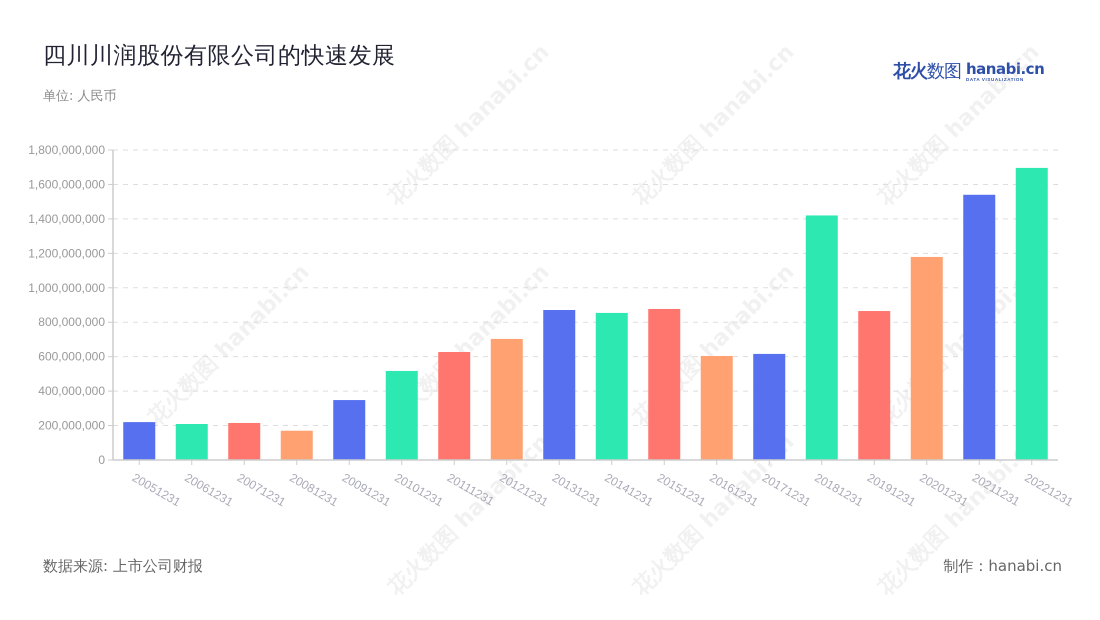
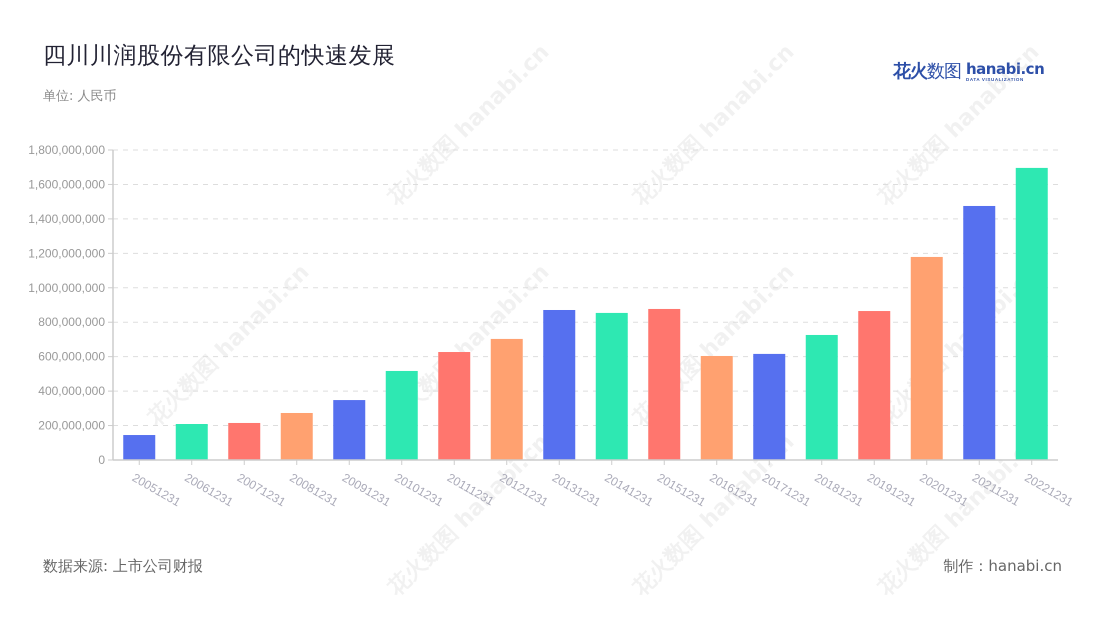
20051231: 220000000 -> 140000000
20081231: 170000000 -> 270000000
20181231: 1420000000 -> 730000000
20211231: 1540000000 -> 1480000000
